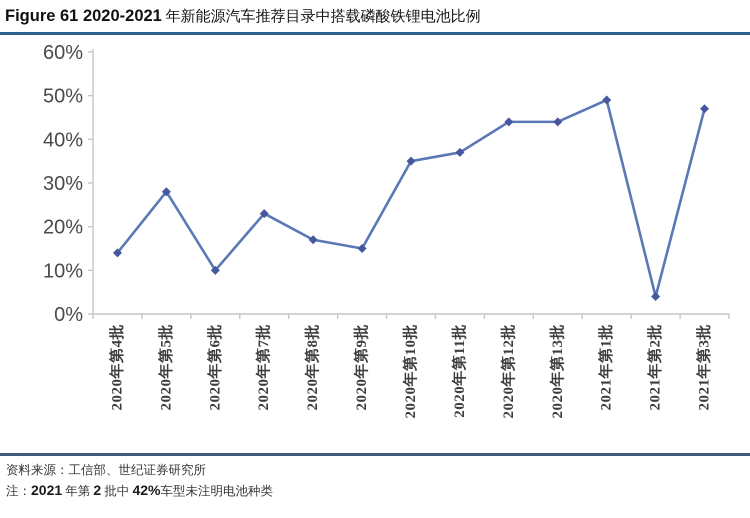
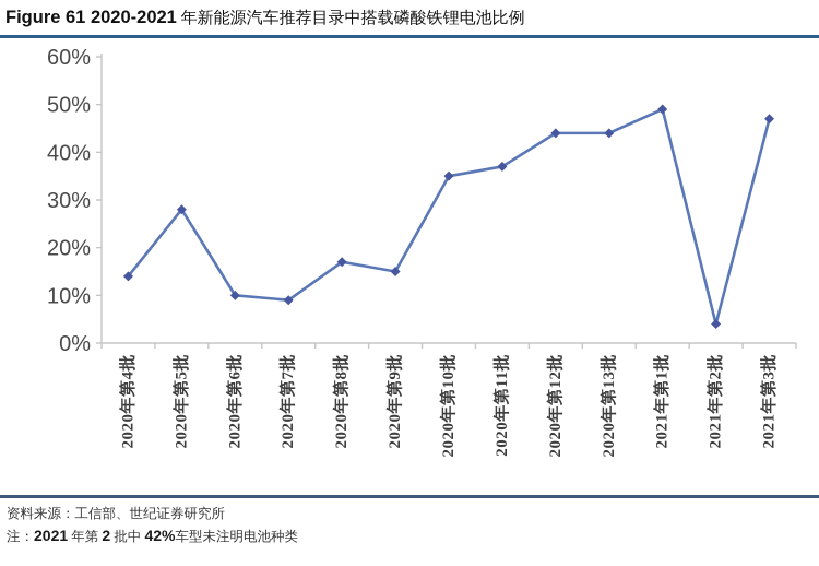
2020年第7批: 23% -> 9%
